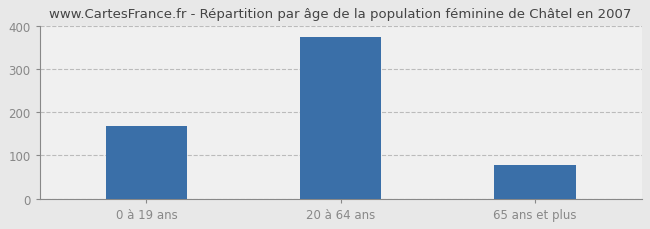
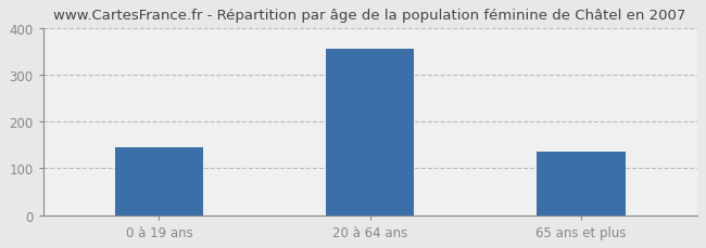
0 à 19 ans: 168 -> 145
20 à 64 ans: 373 -> 355
65 ans et plus: 78 -> 135
